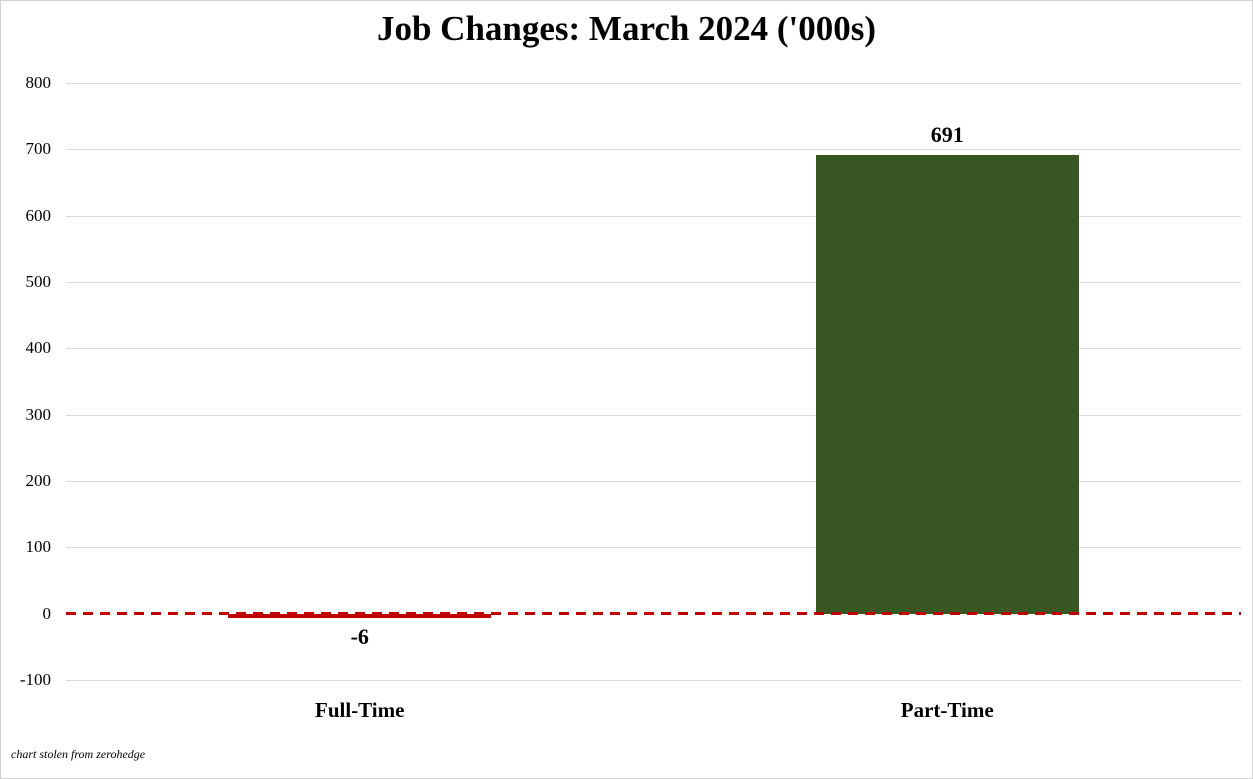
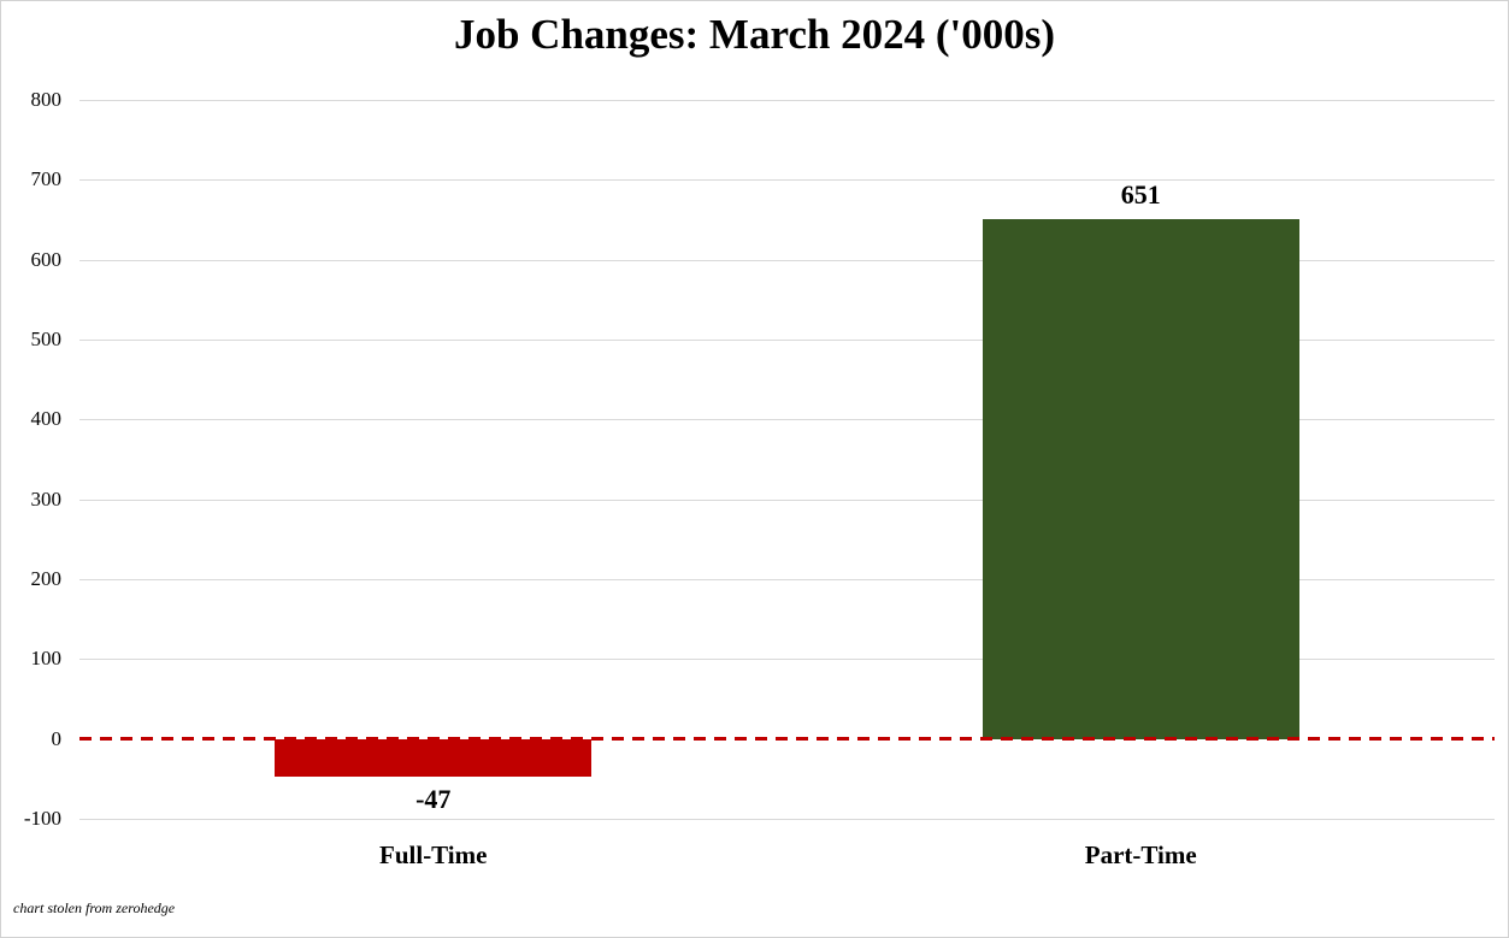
Full-Time: -6 -> -47
Part-Time: 691 -> 651
